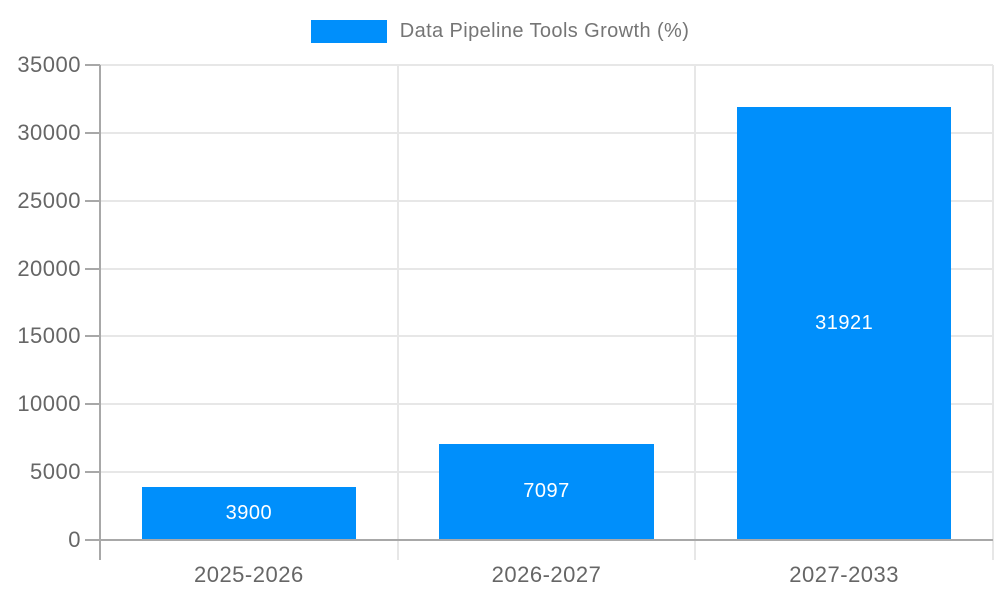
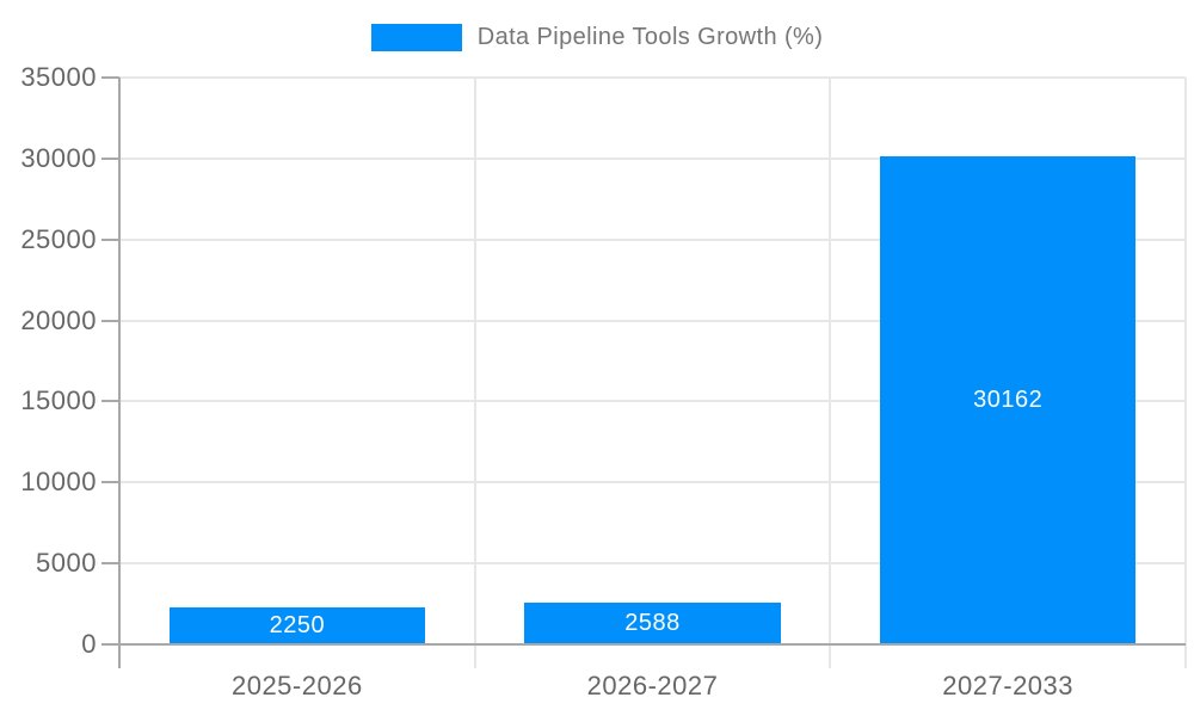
2025-2026: 3900 -> 2250
2026-2027: 7097 -> 2588
2027-2033: 31921 -> 30162
